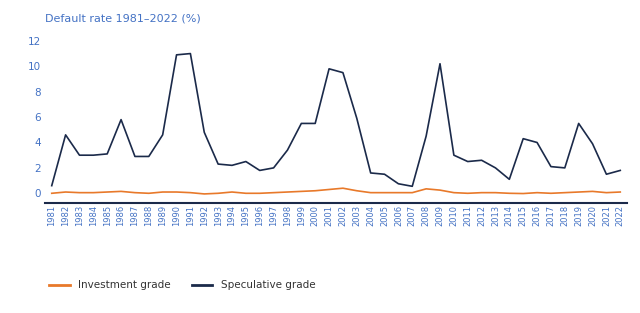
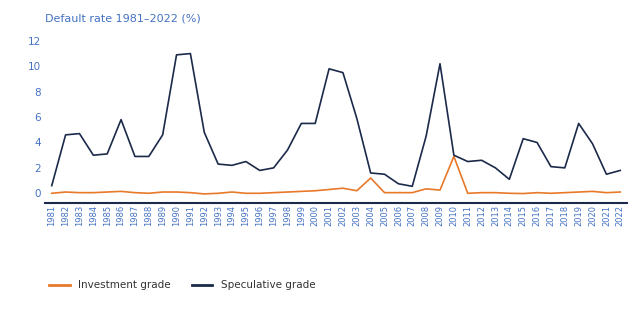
Speculative grade/1983: 3.0 -> 4.7
Investment grade/2004: 0.1 -> 1.2
Investment grade/2010: 0.1 -> 2.9
